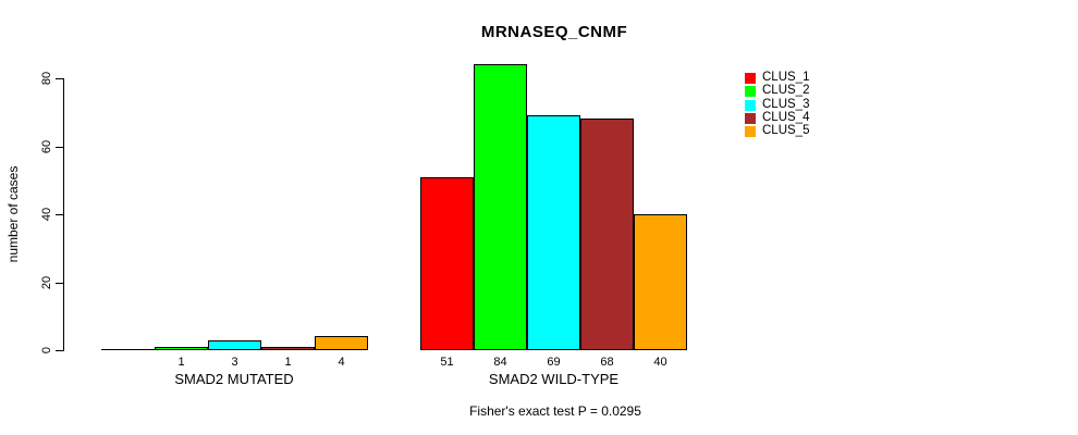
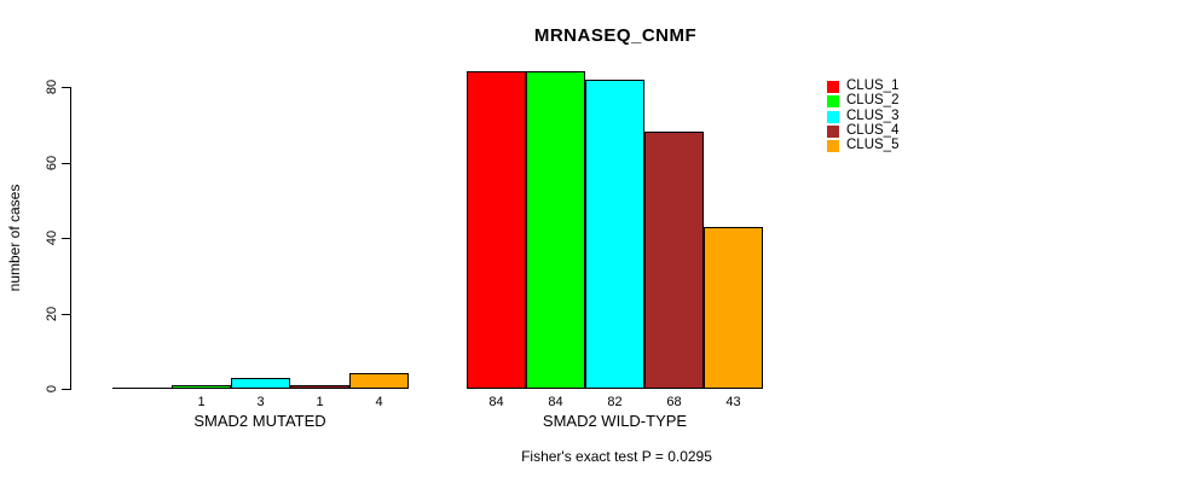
CLUS_1/SMAD2 WILD-TYPE: 51 -> 84
CLUS_3/SMAD2 WILD-TYPE: 69 -> 82
CLUS_5/SMAD2 WILD-TYPE: 40 -> 43
